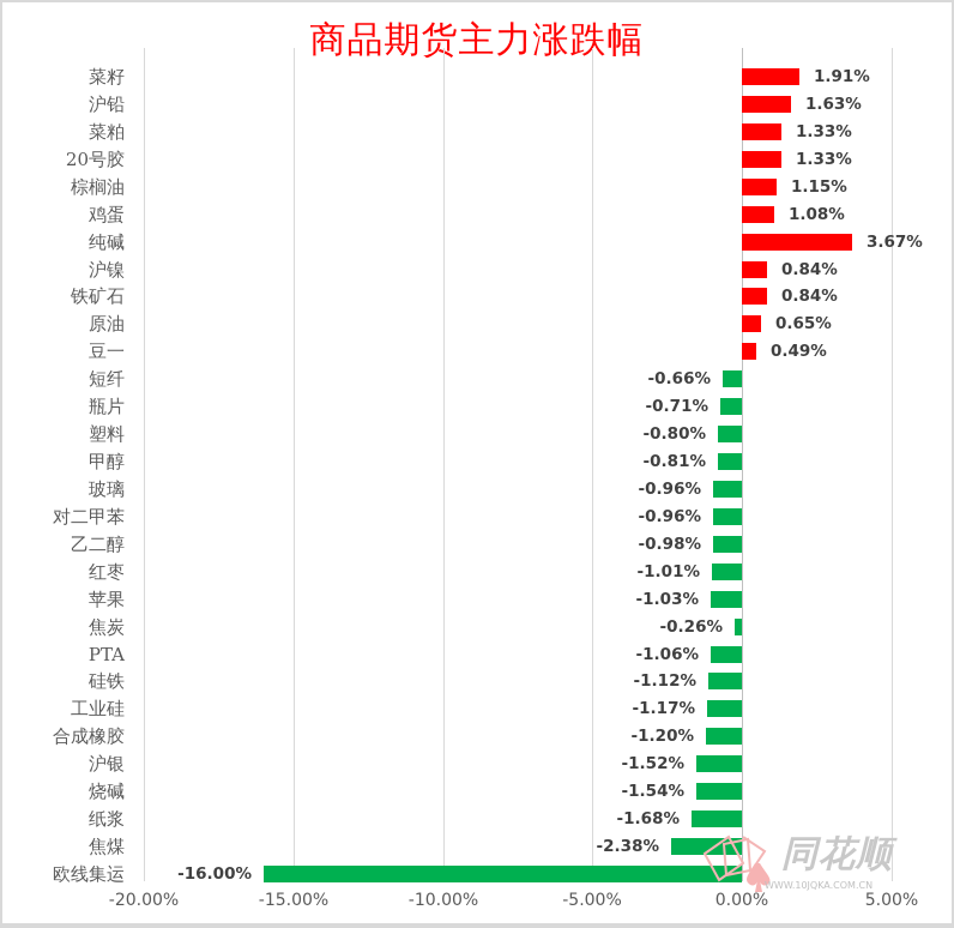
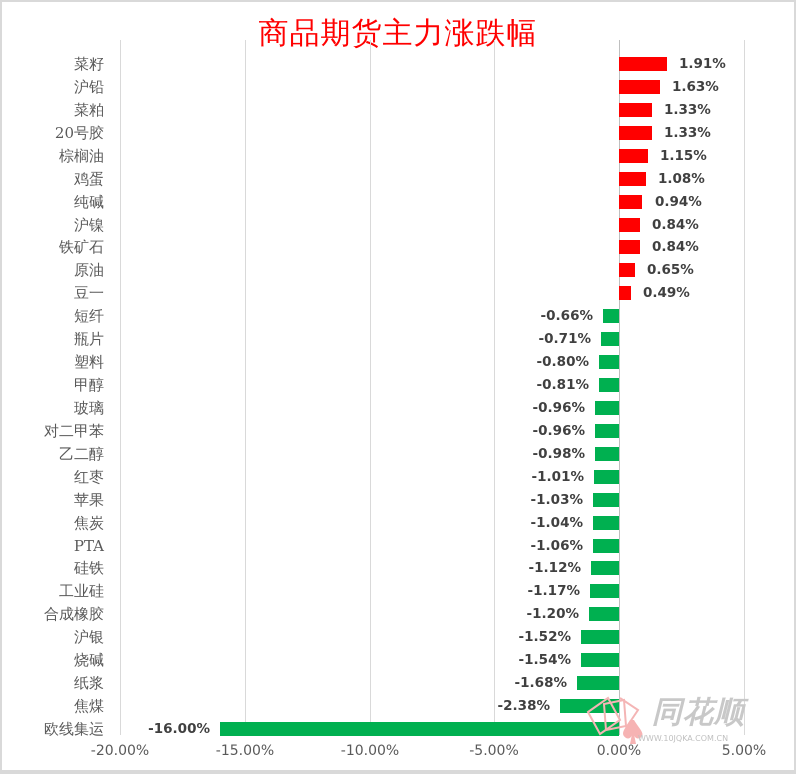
纯碱: 3.67% -> 0.94%
焦炭: -0.26% -> -1.04%
